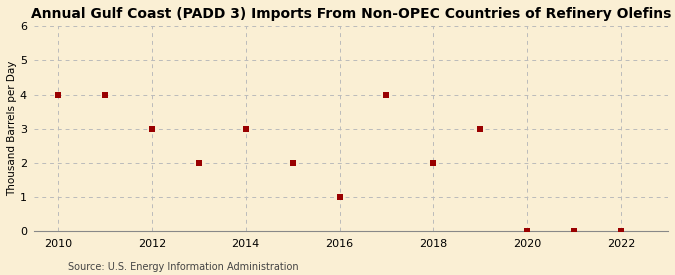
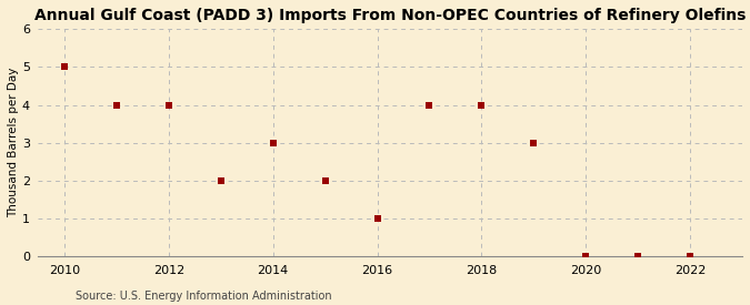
2010: 4 -> 5
2012: 3 -> 4
2018: 2 -> 4
